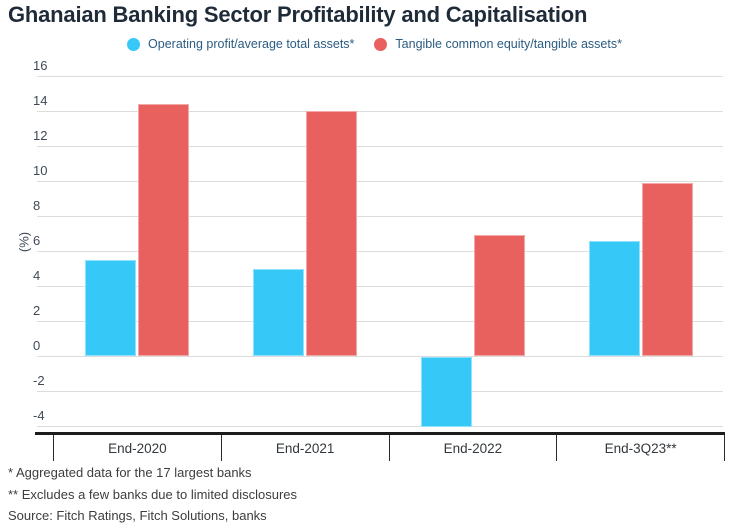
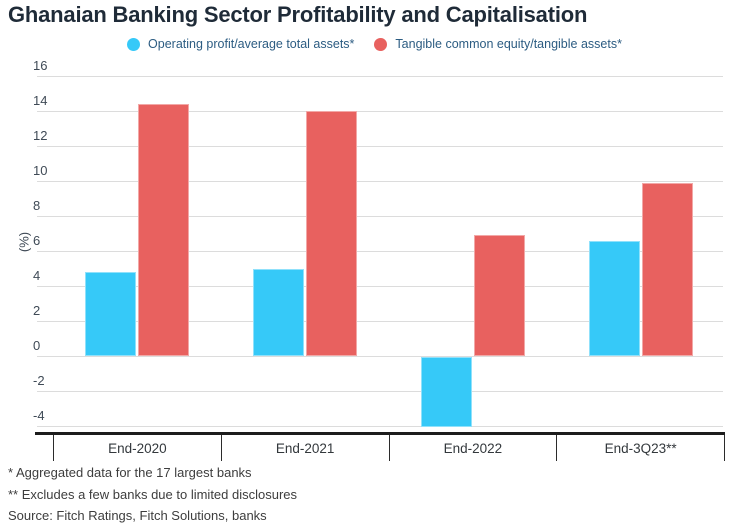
Operating profit/average total assets*/End-2020: 5.5 -> 4.8
